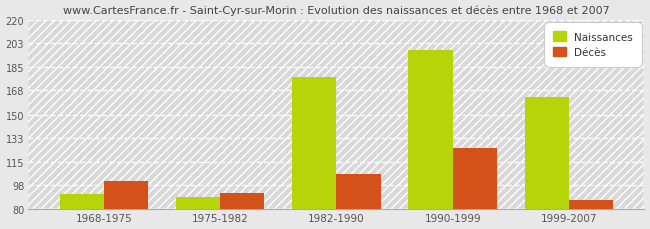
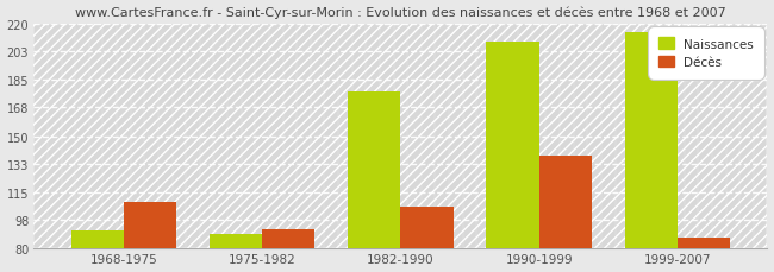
Décès/1968-1975: 101 -> 109
Naissances/1990-1999: 198 -> 209
Décès/1990-1999: 125 -> 138
Naissances/1999-2007: 163 -> 215
